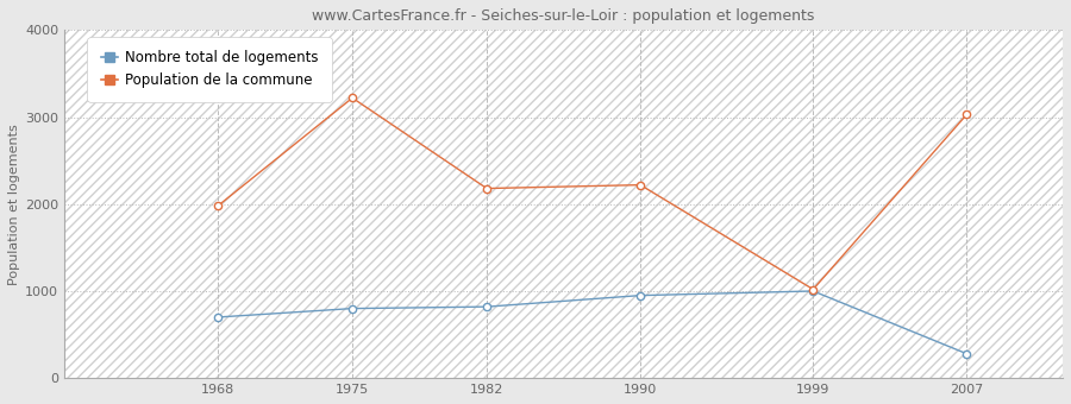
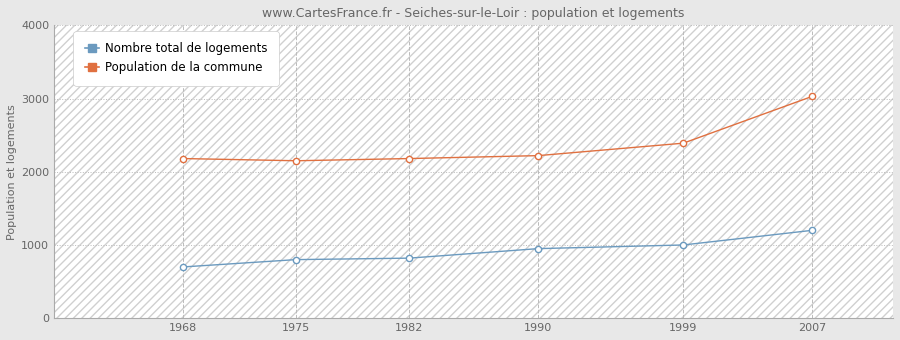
Population de la commune/1968: 1980 -> 2180
Population de la commune/1975: 3220 -> 2150
Population de la commune/1999: 1020 -> 2390
Nombre total de logements/2007: 280 -> 1200
